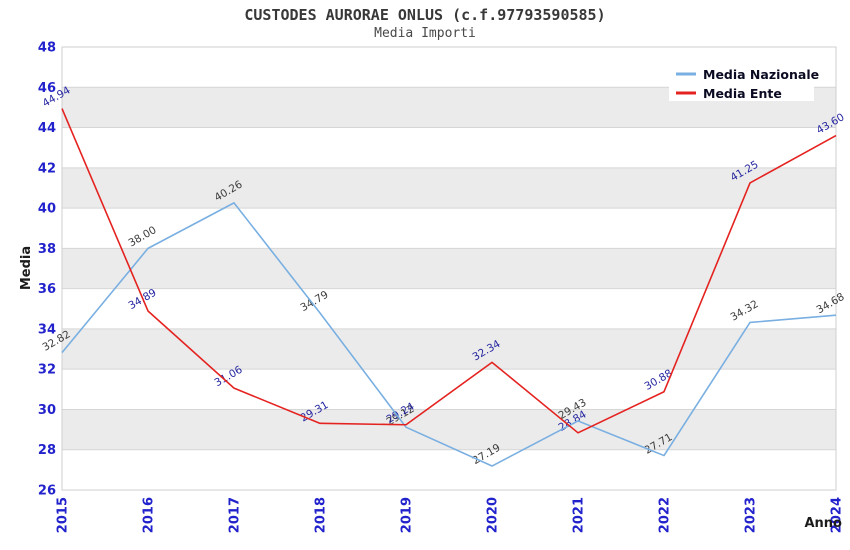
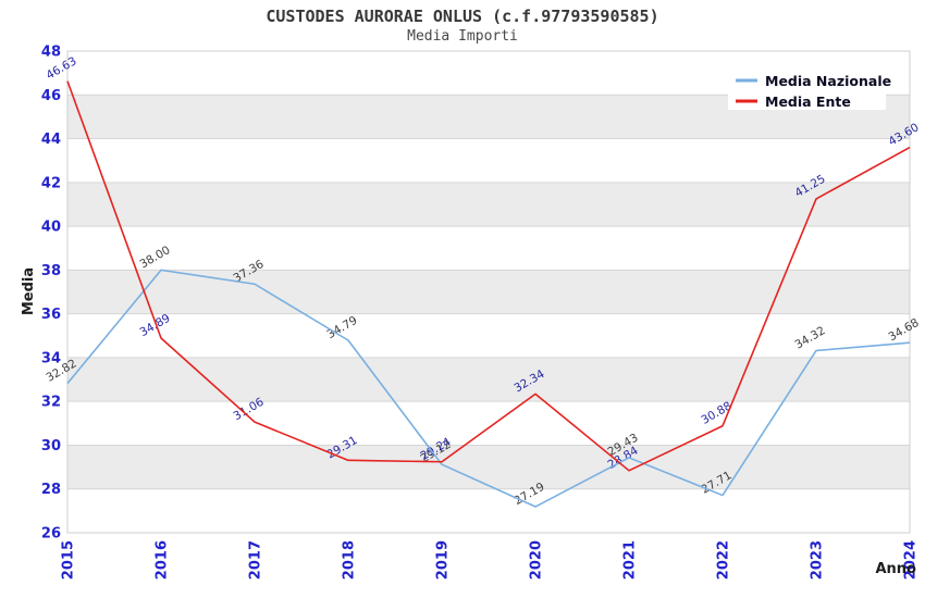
Media Ente/2015: 44.94 -> 46.63
Media Nazionale/2017: 40.26 -> 37.36
